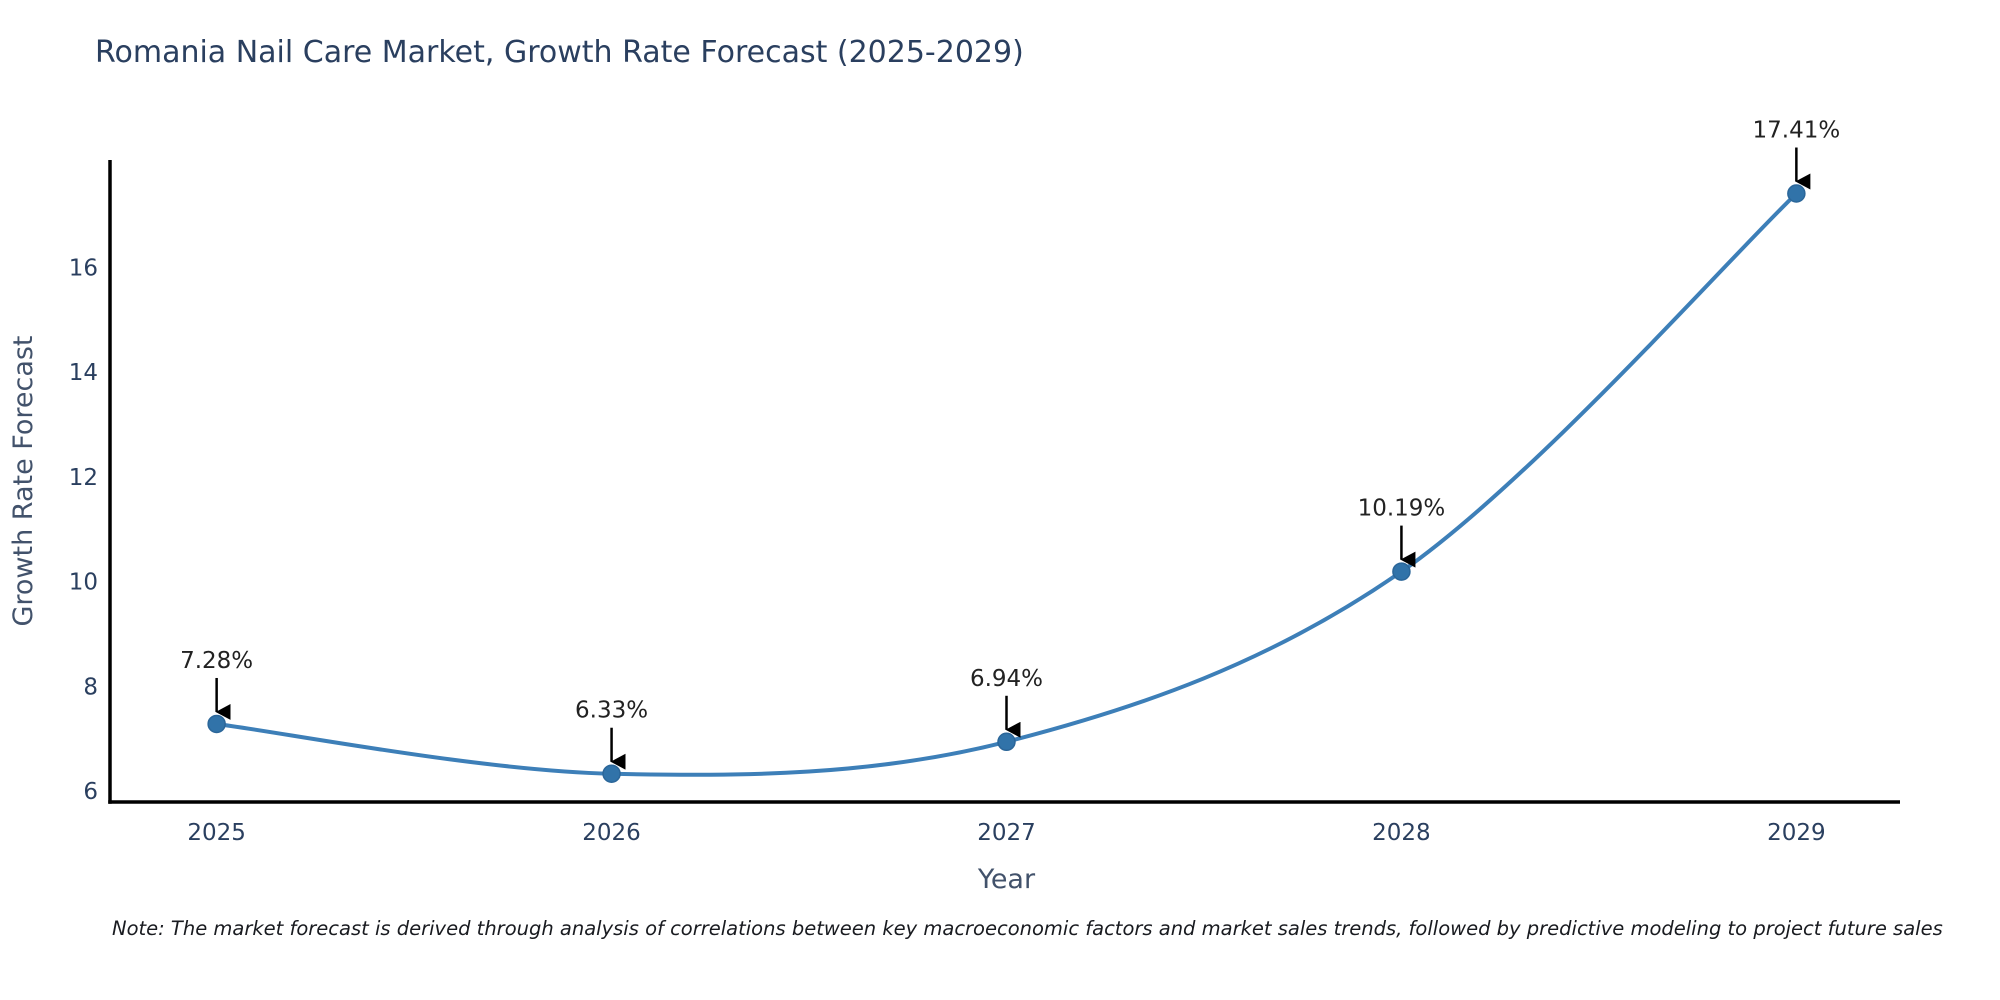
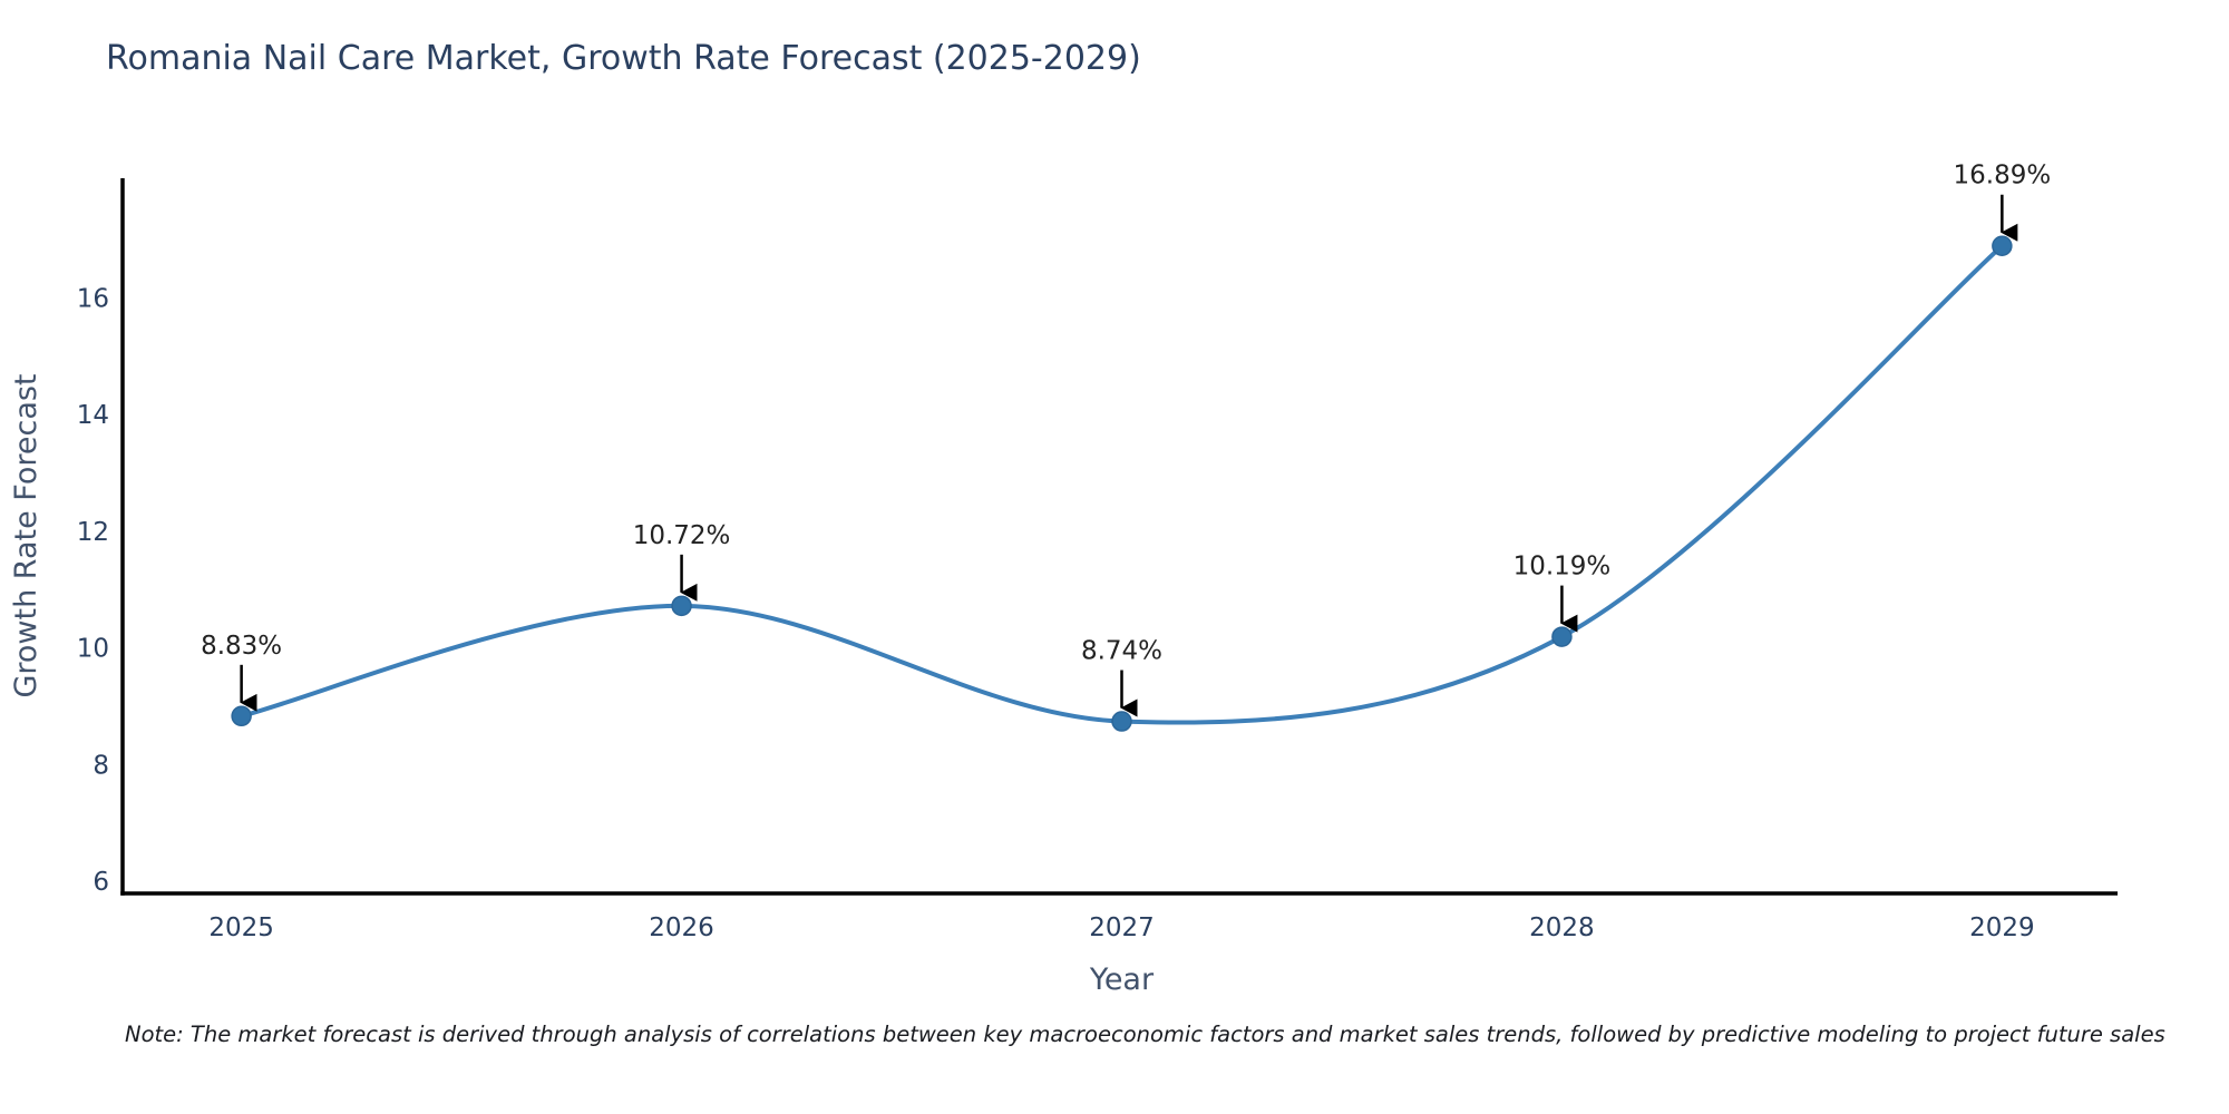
2025: 7.28% -> 8.83%
2026: 6.33% -> 10.72%
2027: 6.94% -> 8.74%
2029: 17.41% -> 16.89%
